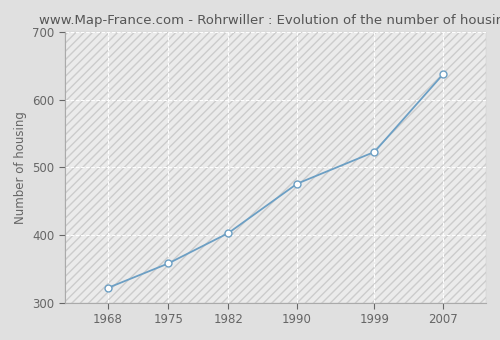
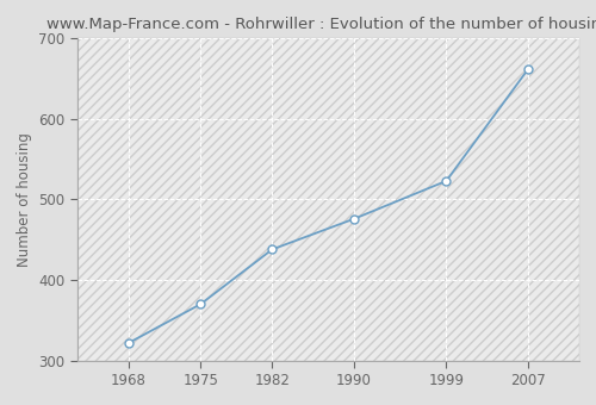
1975: 358 -> 370
1982: 403 -> 438
2007: 638 -> 662
